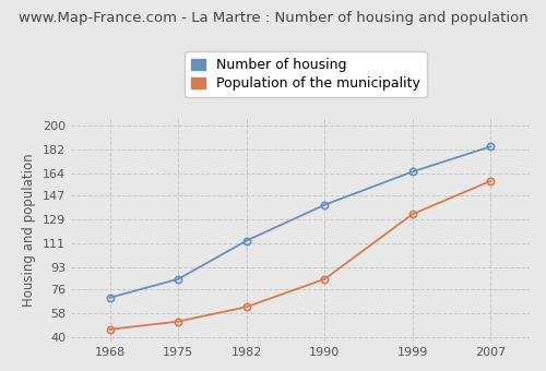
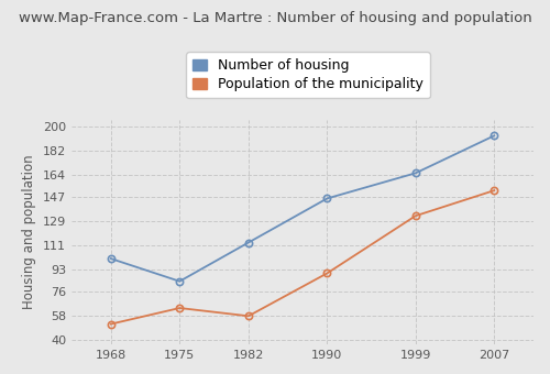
Number of housing/1968: 70 -> 101
Population of the municipality/1968: 46 -> 52
Population of the municipality/1975: 52 -> 64
Population of the municipality/1982: 63 -> 58
Number of housing/1990: 140 -> 146
Population of the municipality/1990: 84 -> 90
Number of housing/2007: 184 -> 193
Population of the municipality/2007: 158 -> 152
